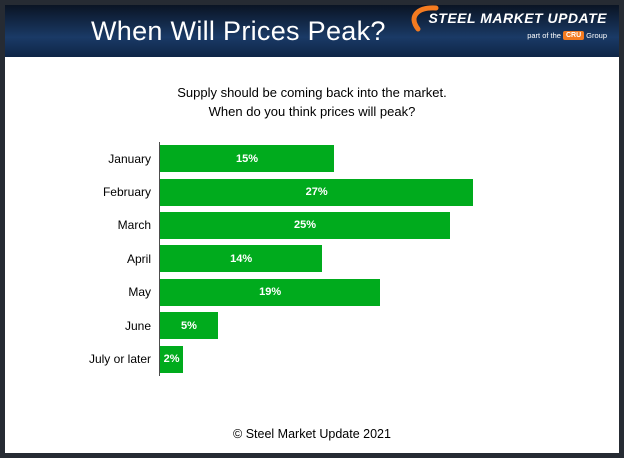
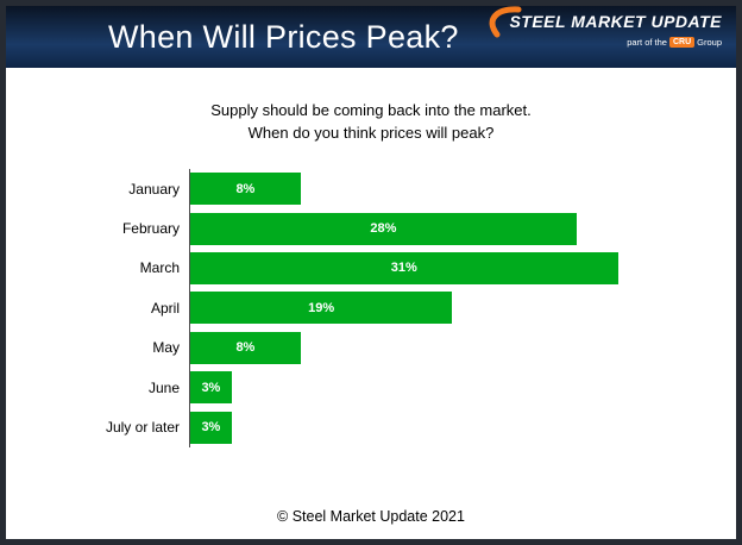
January: 15% -> 8%
February: 27% -> 28%
March: 25% -> 31%
April: 14% -> 19%
May: 19% -> 8%
June: 5% -> 3%
July or later: 2% -> 3%
